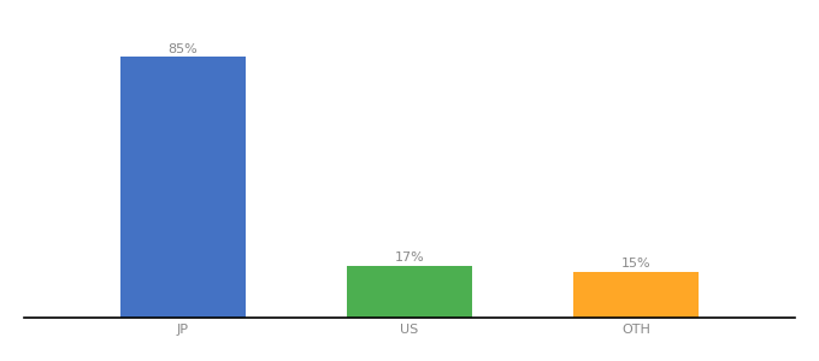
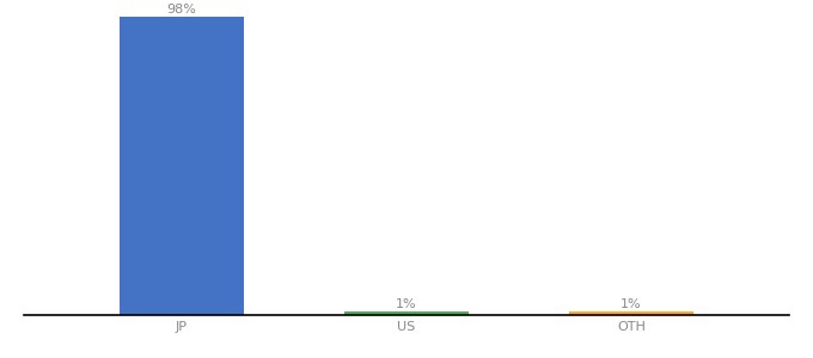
JP: 85% -> 98%
US: 17% -> 1%
OTH: 15% -> 1%
